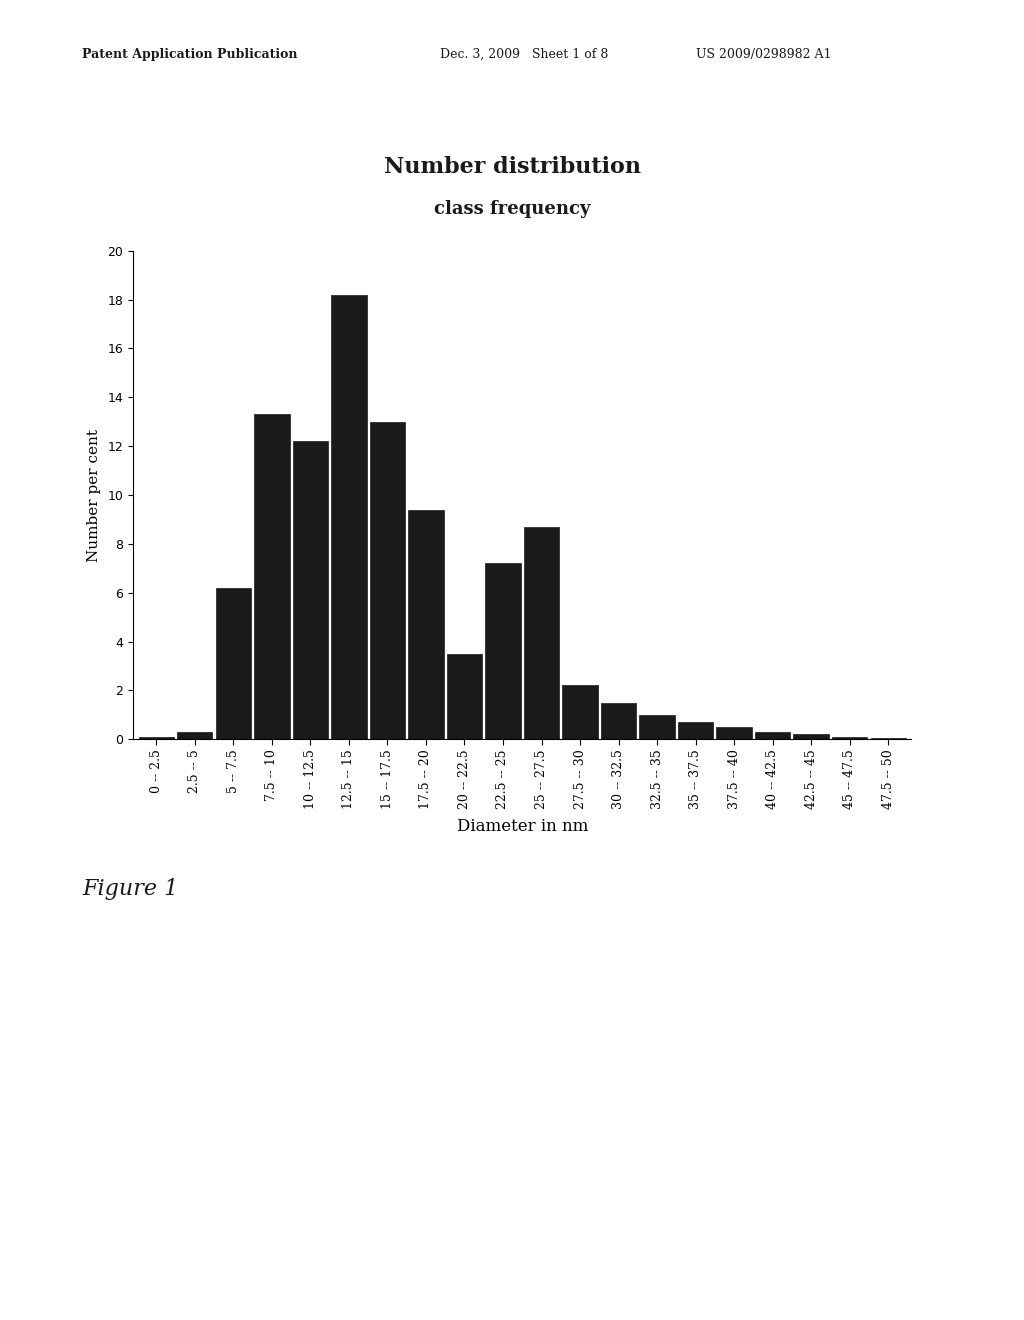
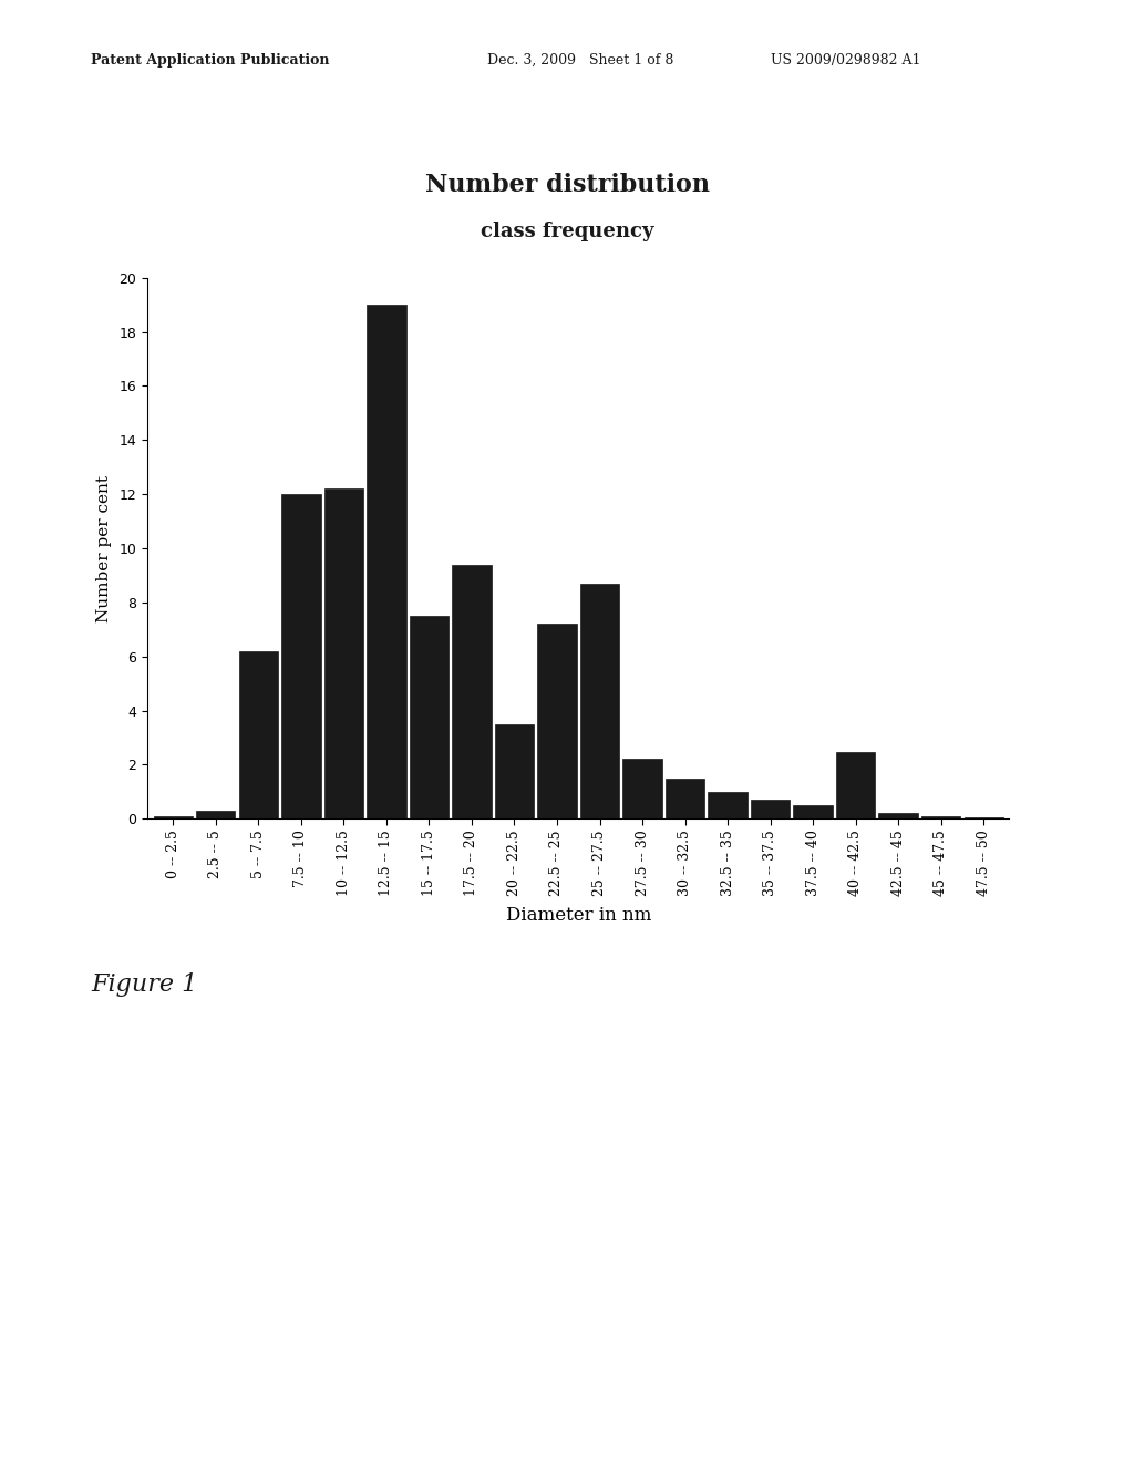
7.5 -- 10: 13.30 -> 12.00
12.5 -- 15: 18.20 -> 19.00
15 -- 17.5: 13.00 -> 7.50
40 -- 42.5: 0.30 -> 2.45
